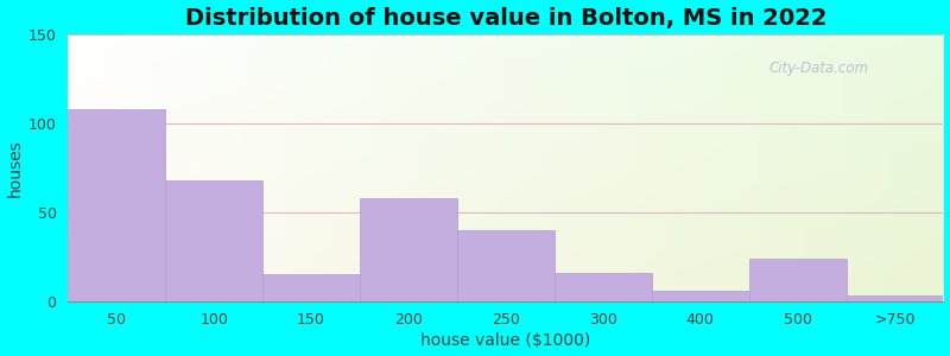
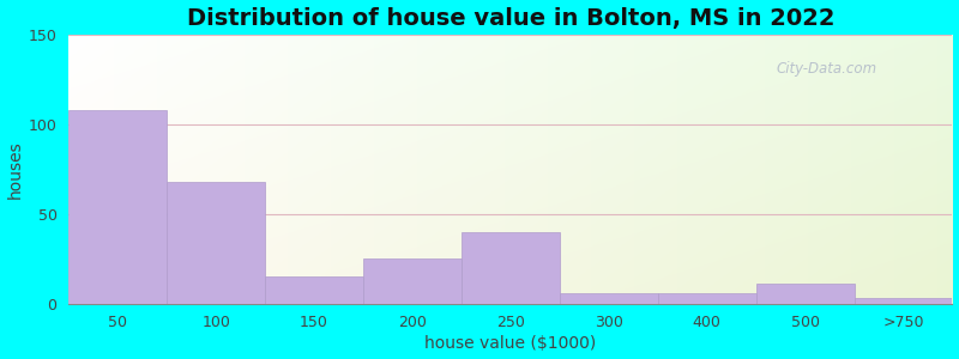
200: 58 -> 25
300: 16 -> 6
500: 24 -> 11
